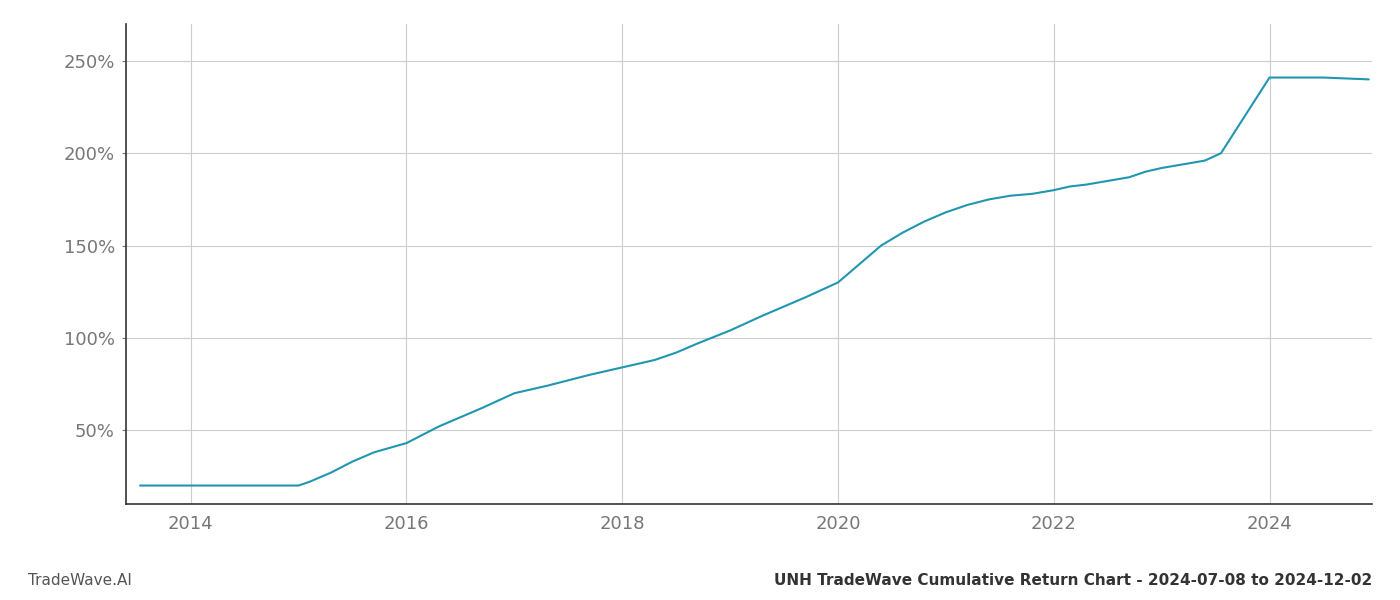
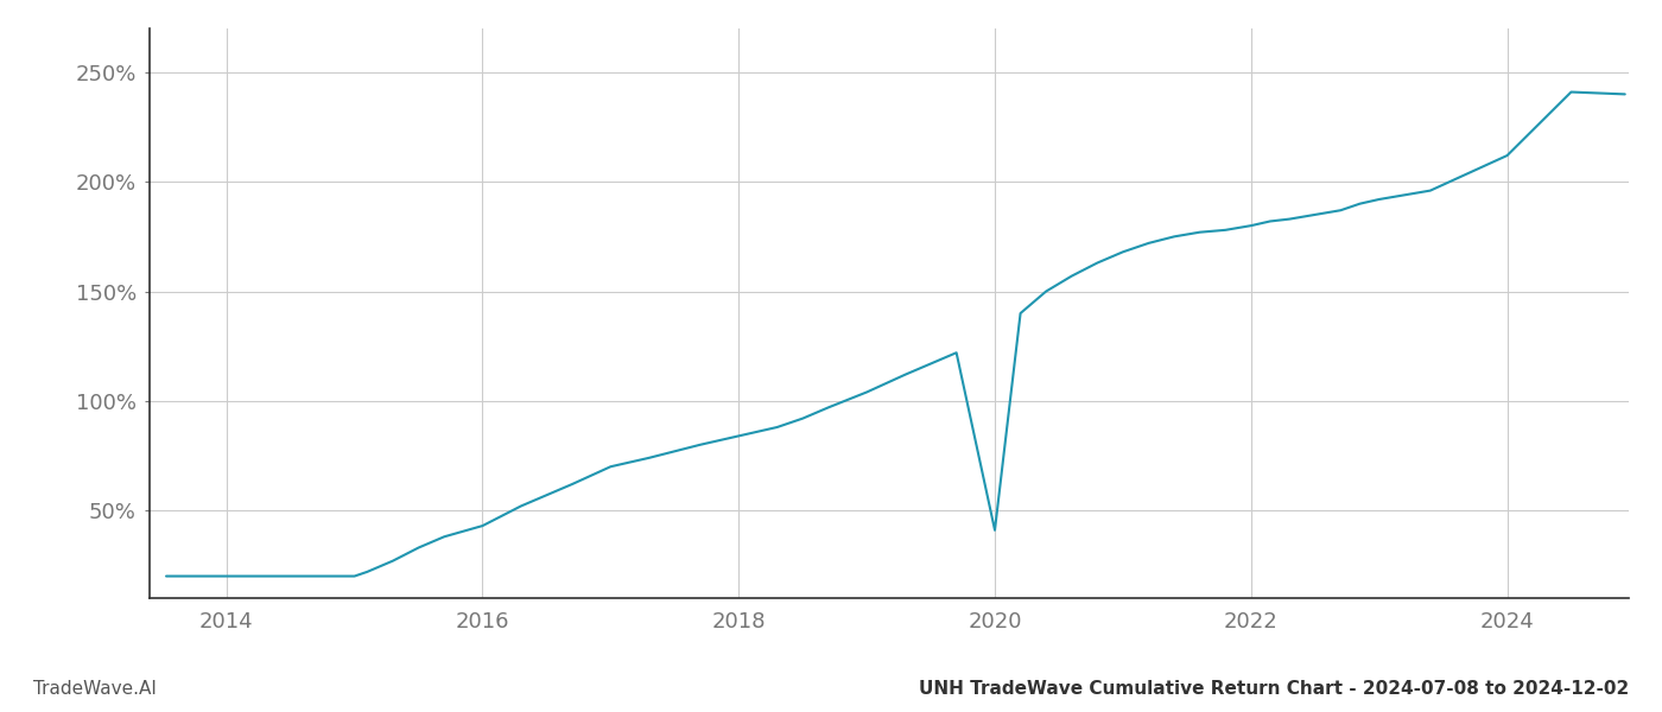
2020: 130% -> 41%
2024: 241% -> 212%
